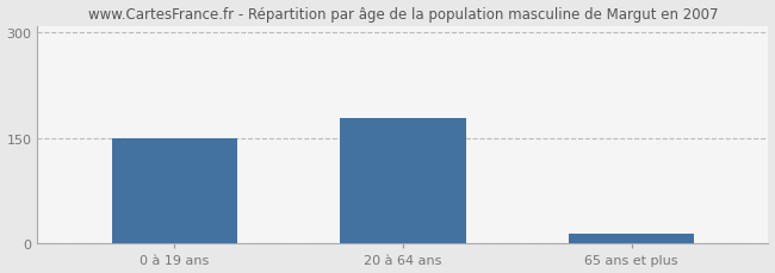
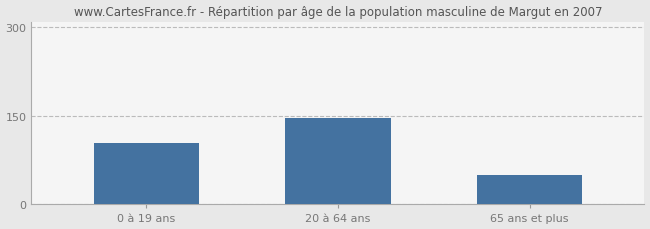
0 à 19 ans: 150 -> 104
20 à 64 ans: 178 -> 146
65 ans et plus: 15 -> 50
